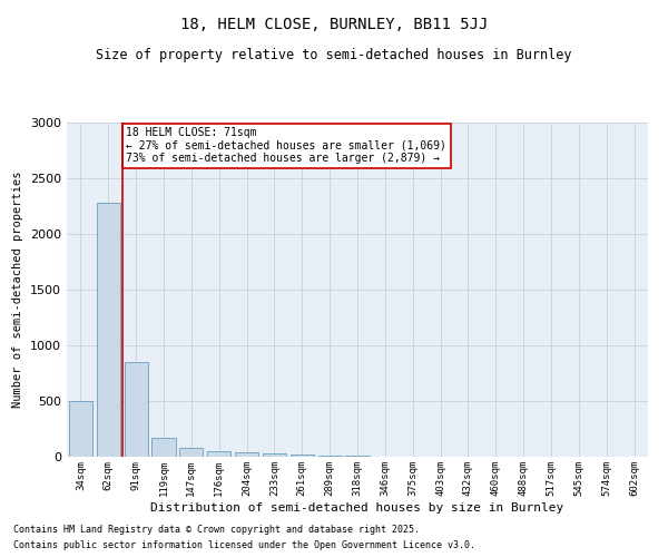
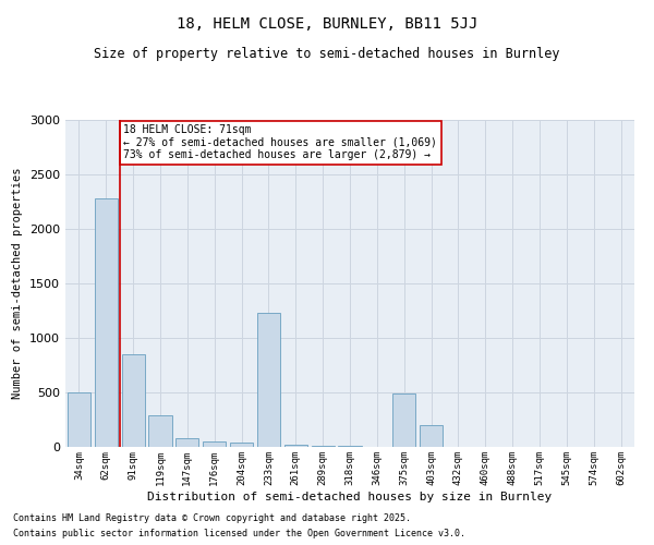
119sqm: 180 -> 290
233sqm: 30 -> 1230
375sqm: 0 -> 490
403sqm: 0 -> 200
